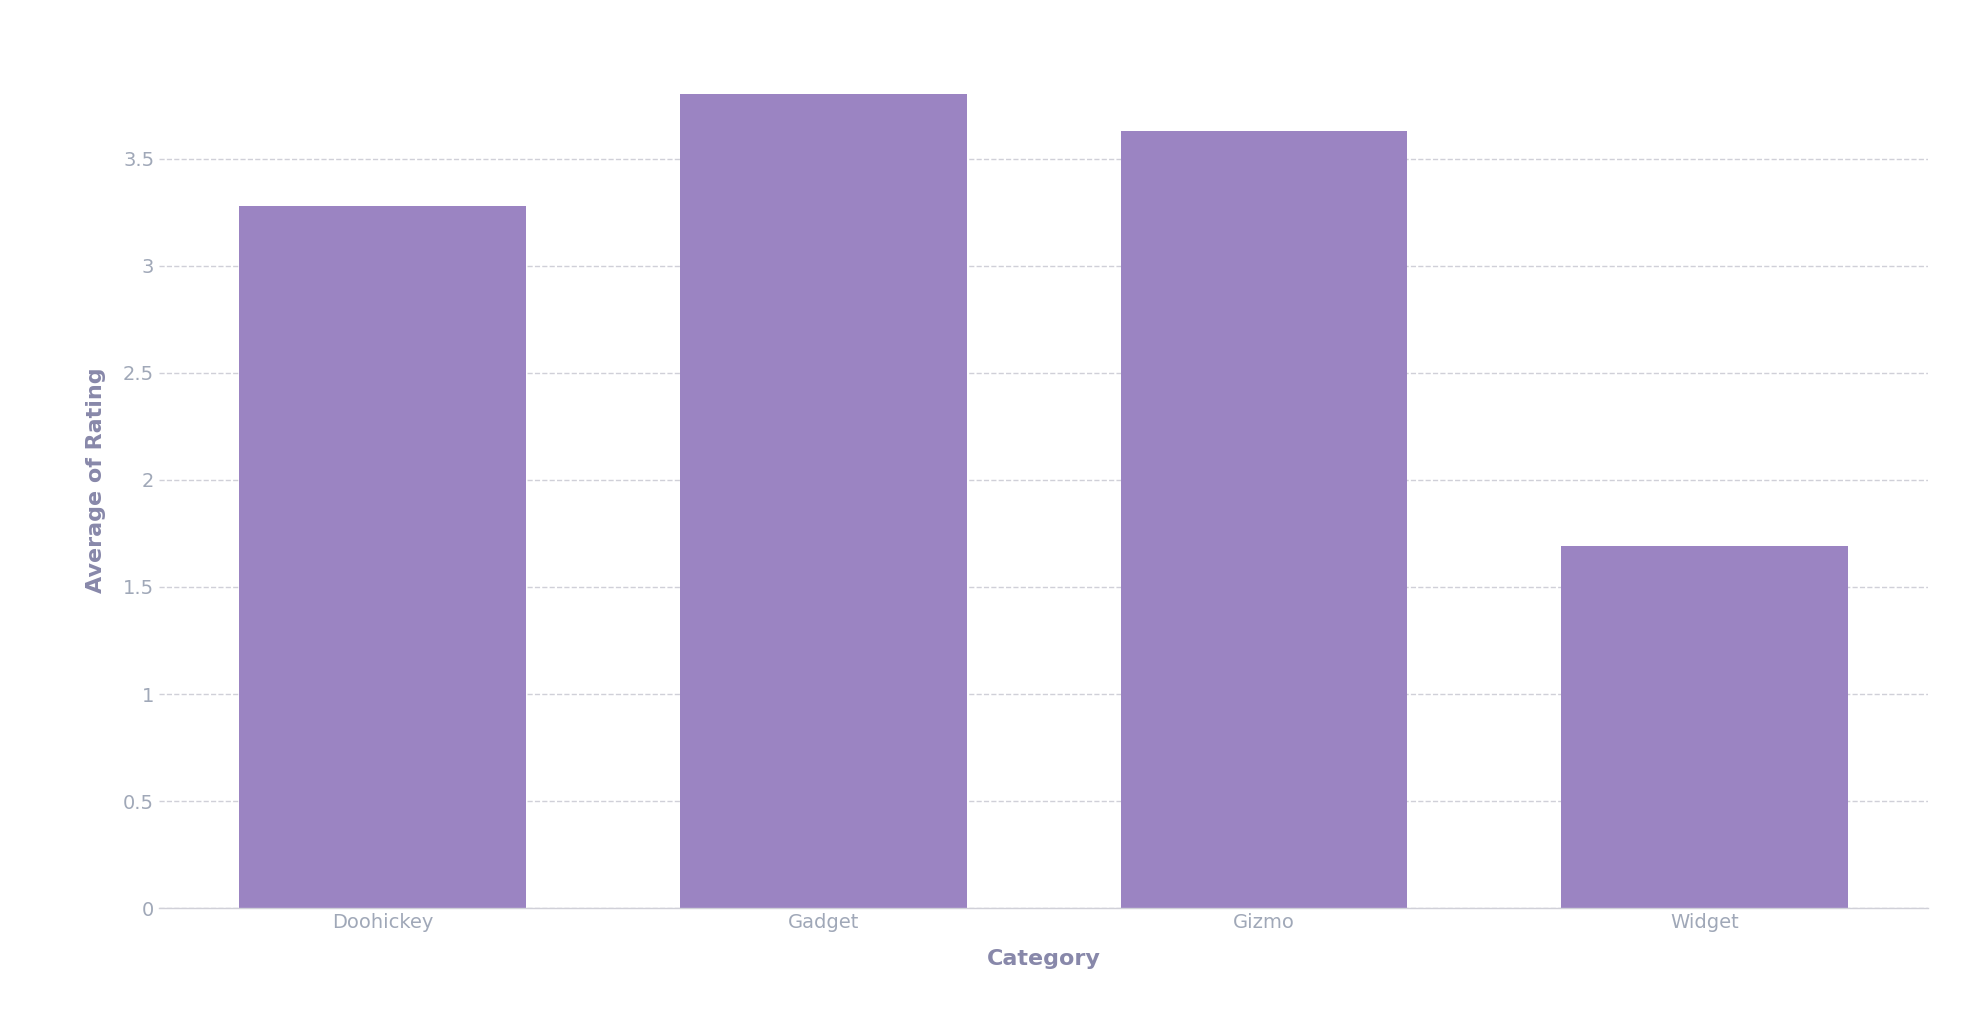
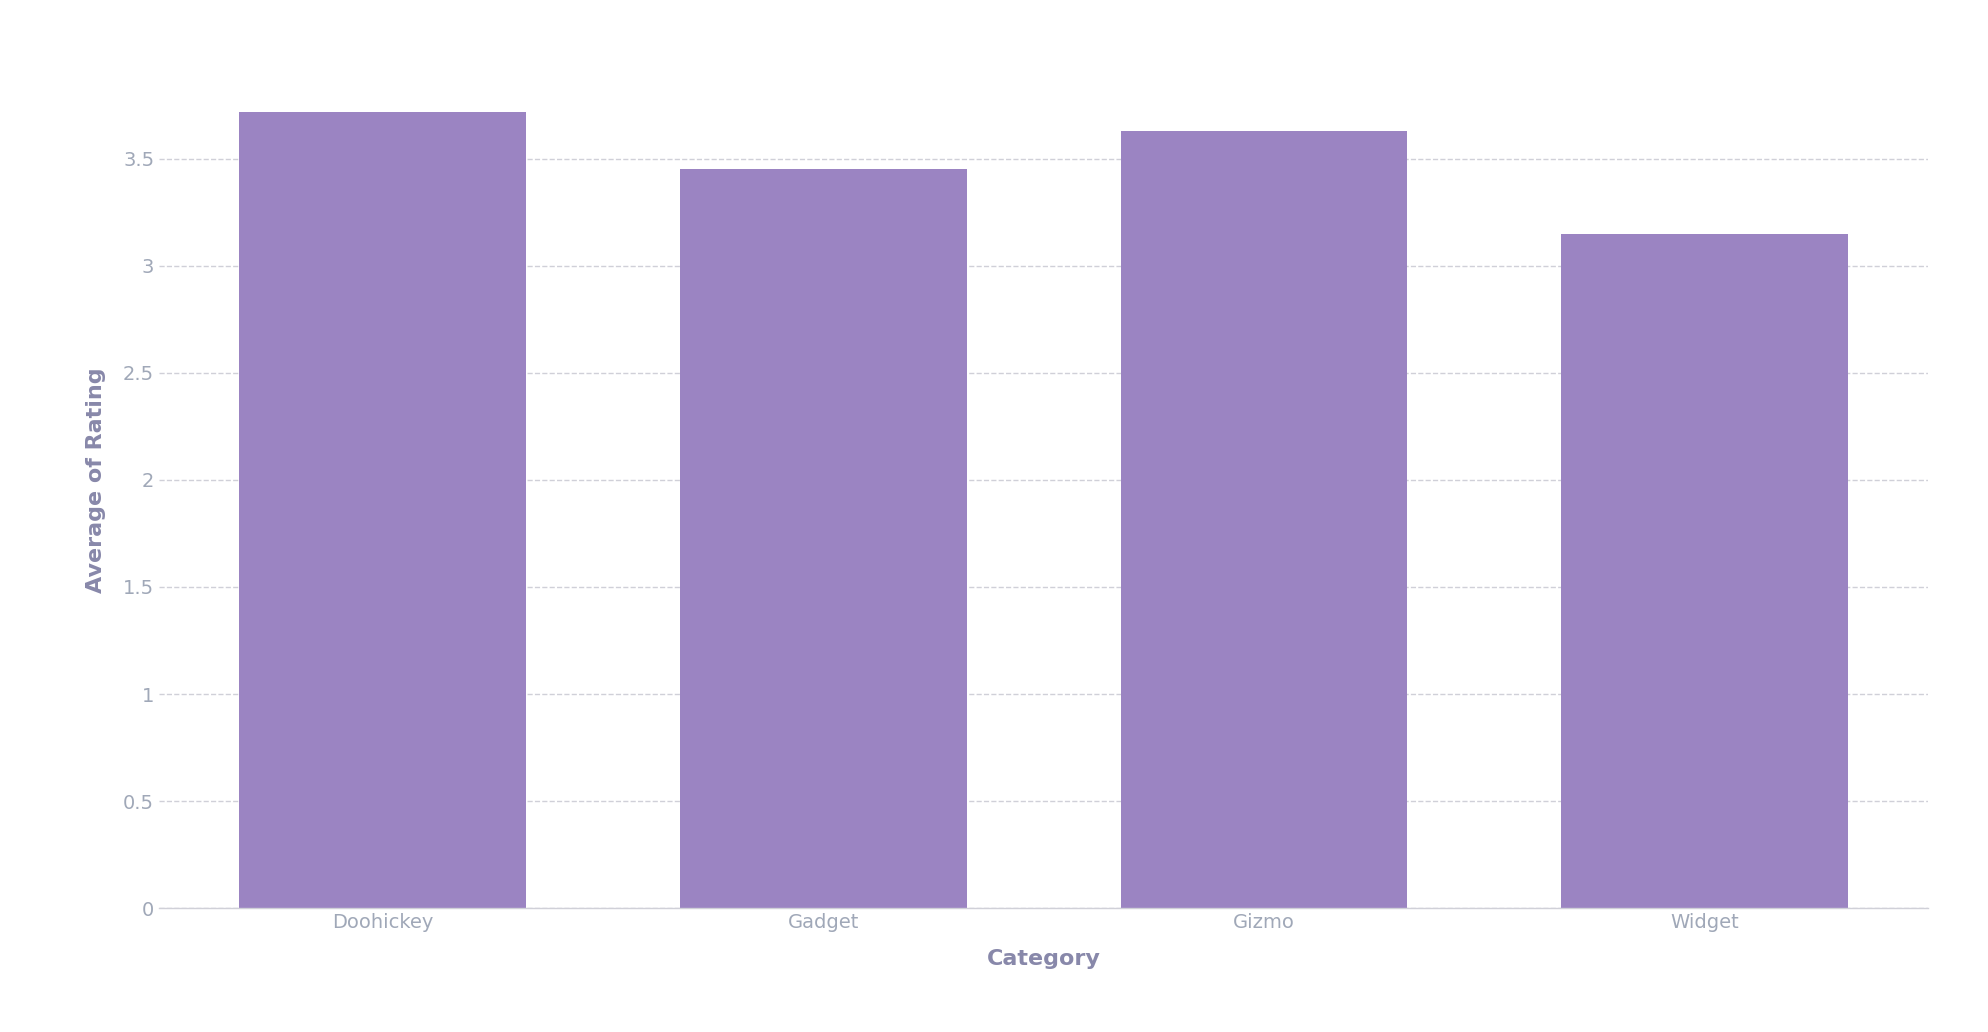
Doohickey: 3.28 -> 3.72
Gadget: 3.80 -> 3.45
Widget: 1.69 -> 3.15
